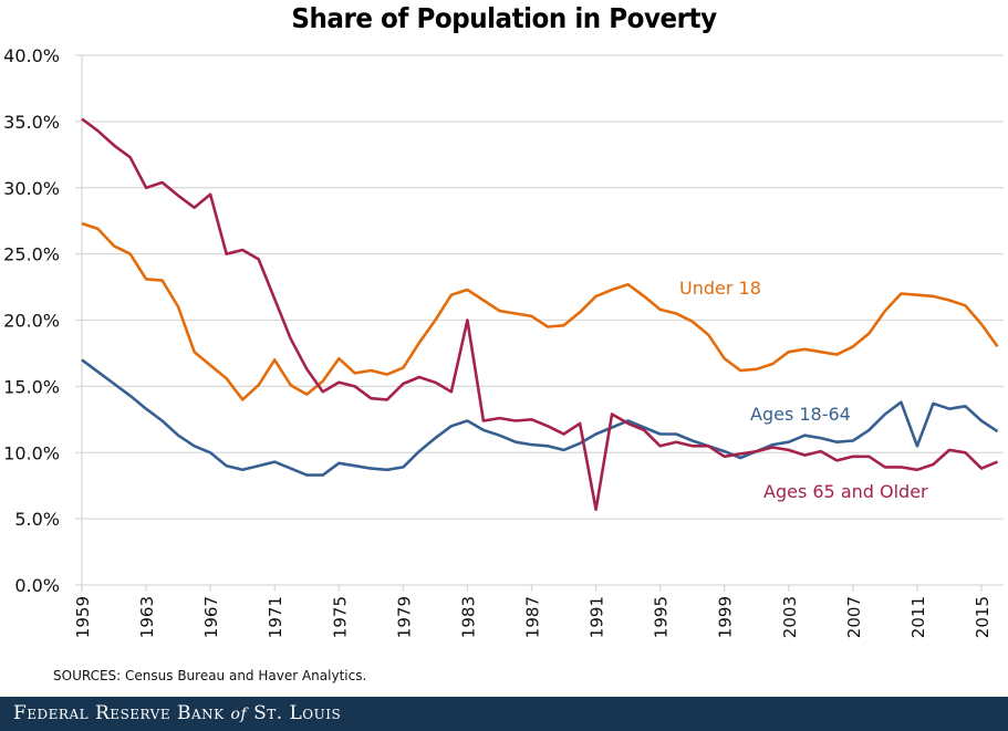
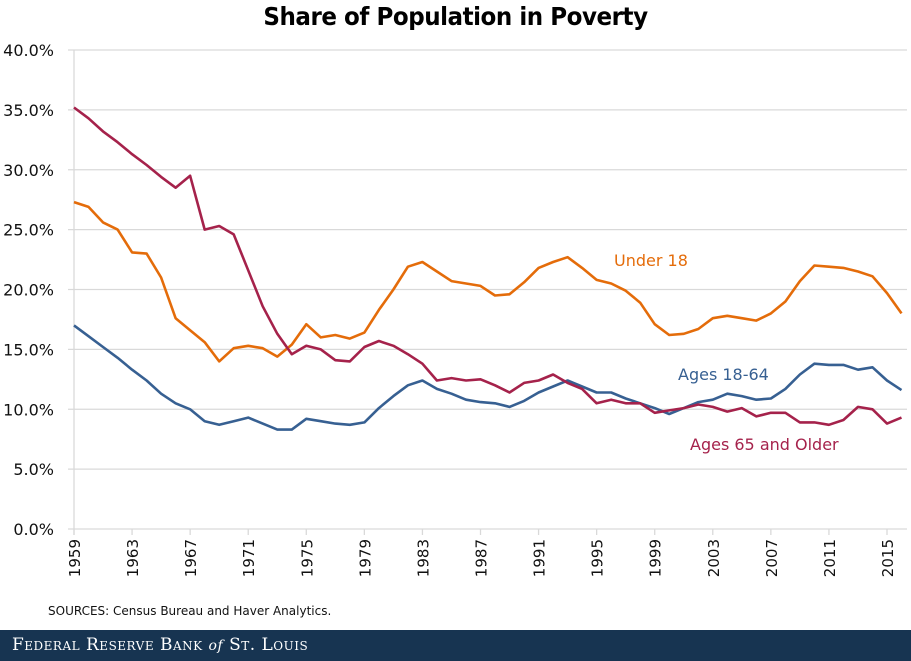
Ages 65 and Older/1963: 30.0% -> 31.3%
Under 18/1971: 17.0% -> 15.3%
Ages 65 and Older/1983: 20.0% -> 13.8%
Ages 65 and Older/1991: 5.7% -> 12.4%
Ages 18-64/2011: 10.5% -> 13.7%
